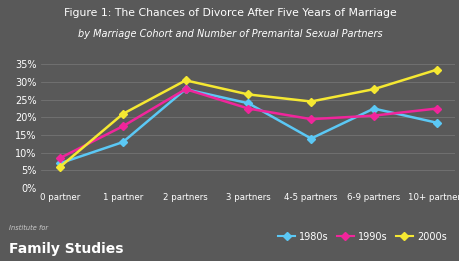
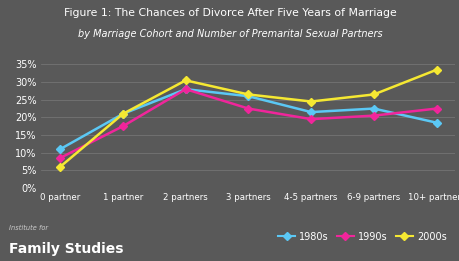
1980s/0 partner: 7.0% -> 11.0%
1980s/1 partner: 13.0% -> 21.0%
1980s/3 partners: 24.0% -> 26.0%
1980s/4-5 partners: 14.0% -> 21.5%
2000s/6-9 partners: 28.0% -> 26.5%
